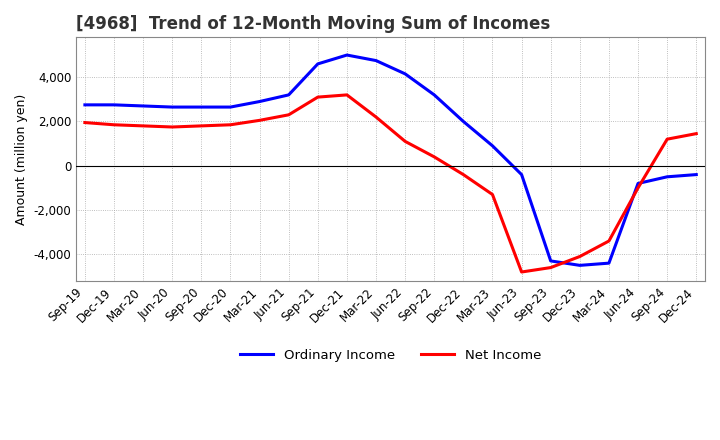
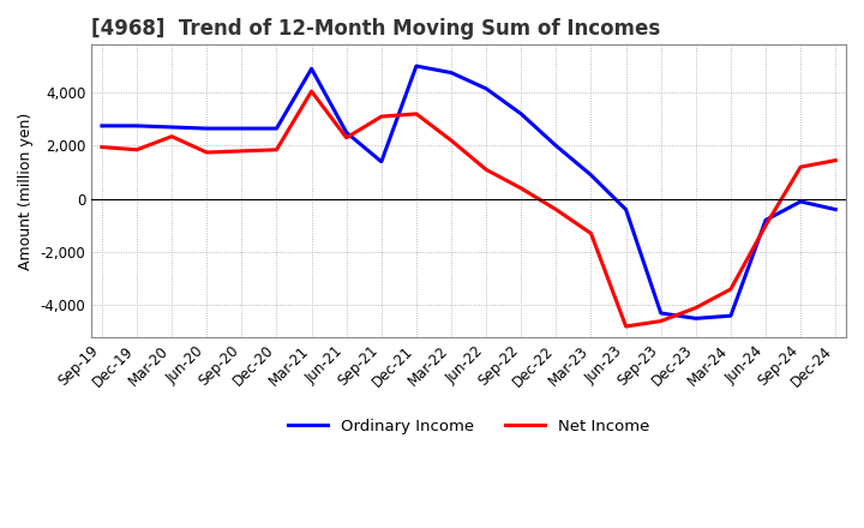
Net Income/Mar-20: 1,800 -> 2,350
Ordinary Income/Mar-21: 2,900 -> 4,900
Net Income/Mar-21: 2,050 -> 4,050
Ordinary Income/Jun-21: 3,200 -> 2,500
Ordinary Income/Sep-21: 4,600 -> 1,400
Ordinary Income/Sep-24: -500 -> -100
